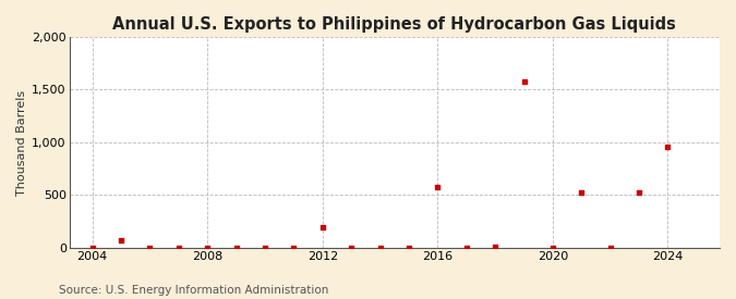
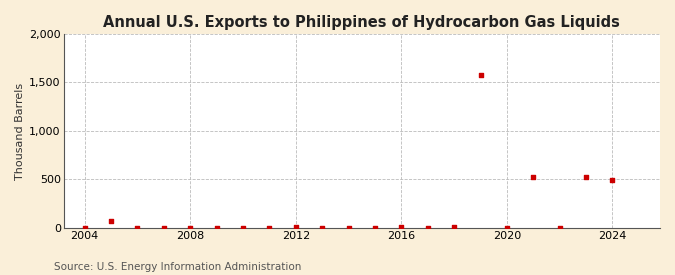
2012: 200 -> 0
2016: 580 -> 20
2024: 960 -> 490
